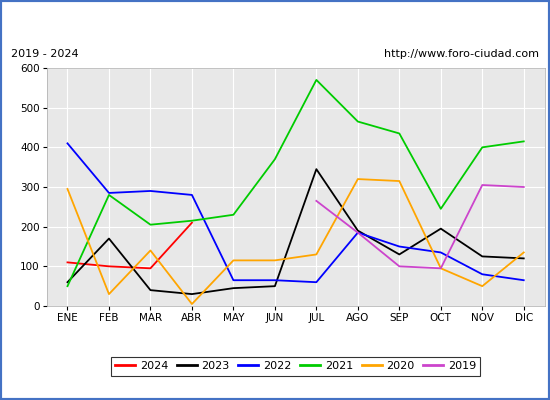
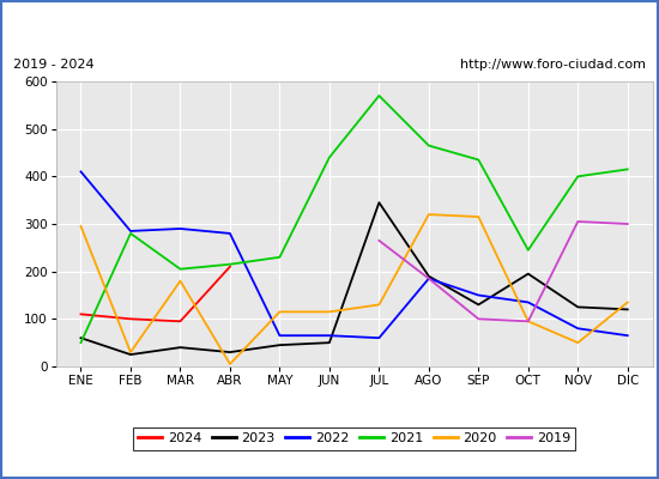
2023/FEB: 170 -> 25
2020/MAR: 140 -> 180
2021/JUN: 370 -> 440
